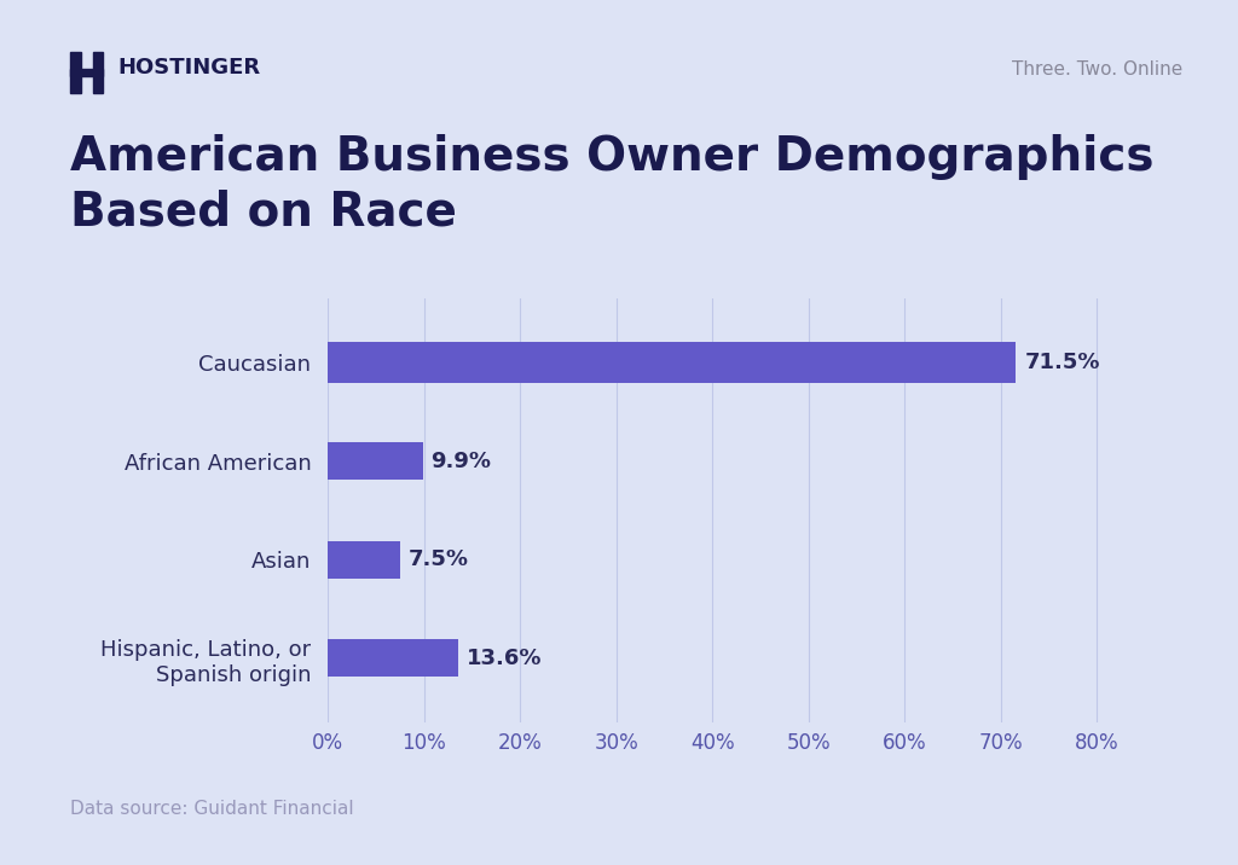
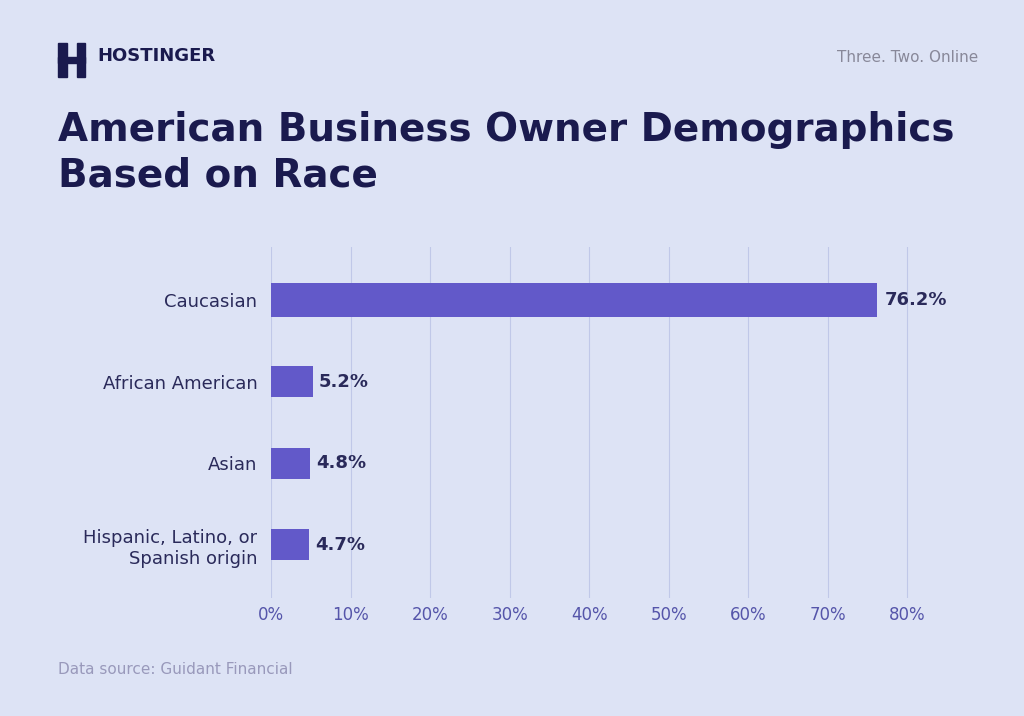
Caucasian: 71.5% -> 76.2%
African American: 9.9% -> 5.2%
Asian: 7.5% -> 4.8%
Hispanic, Latino, or Spanish origin: 13.6% -> 4.7%
